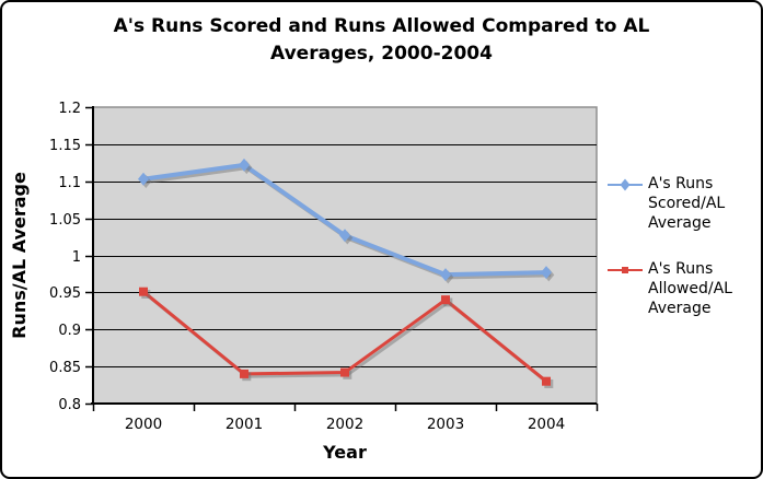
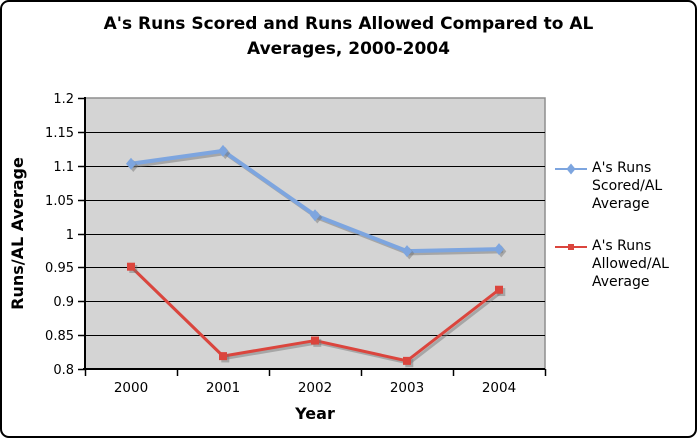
A's Runs Allowed/AL Average/2001: 0.84 -> 0.82
A's Runs Allowed/AL Average/2003: 0.94 -> 0.81
A's Runs Allowed/AL Average/2004: 0.83 -> 0.92
